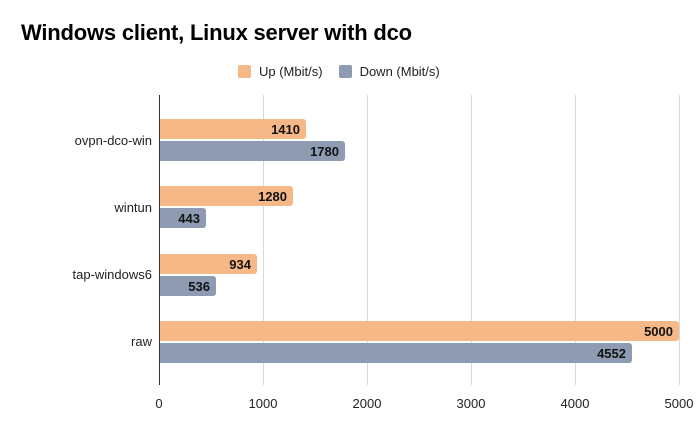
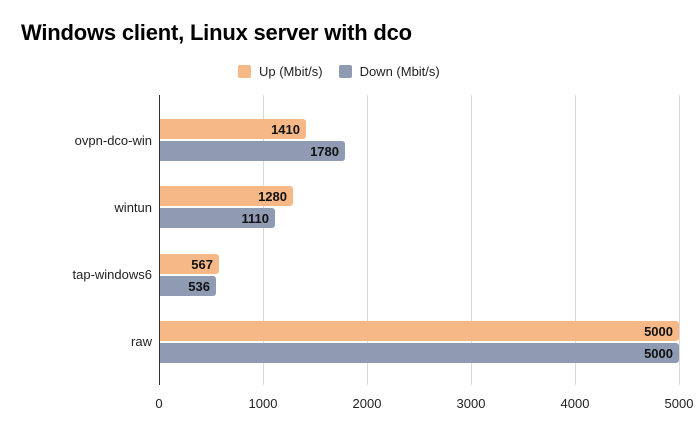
Down (Mbit/s)/wintun: 443 -> 1110
Up (Mbit/s)/tap-windows6: 934 -> 567
Down (Mbit/s)/raw: 4552 -> 5000
